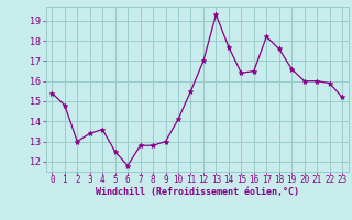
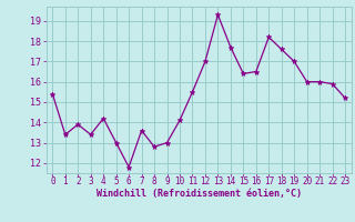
1: 14.8 -> 13.4
2: 13.0 -> 13.9
4: 13.6 -> 14.2
5: 12.5 -> 13.0
7: 12.8 -> 13.6
19: 16.6 -> 17.0
